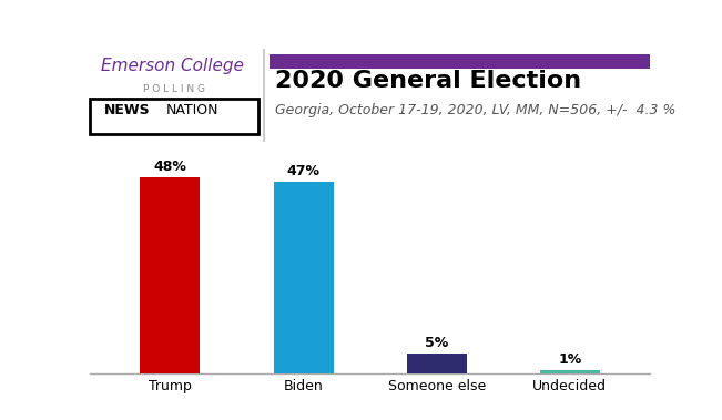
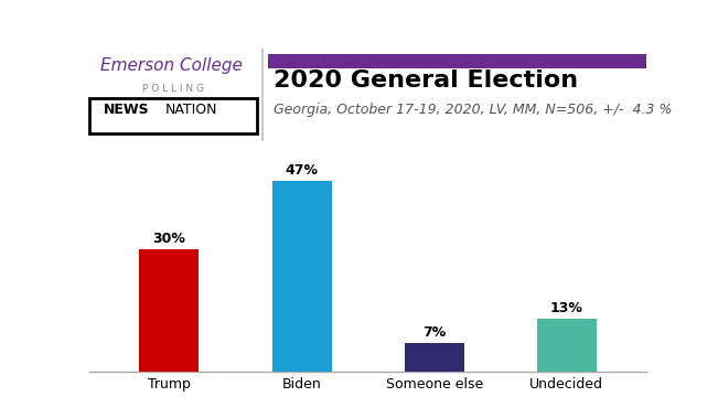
Trump: 48% -> 30%
Someone else: 5% -> 7%
Undecided: 1% -> 13%
